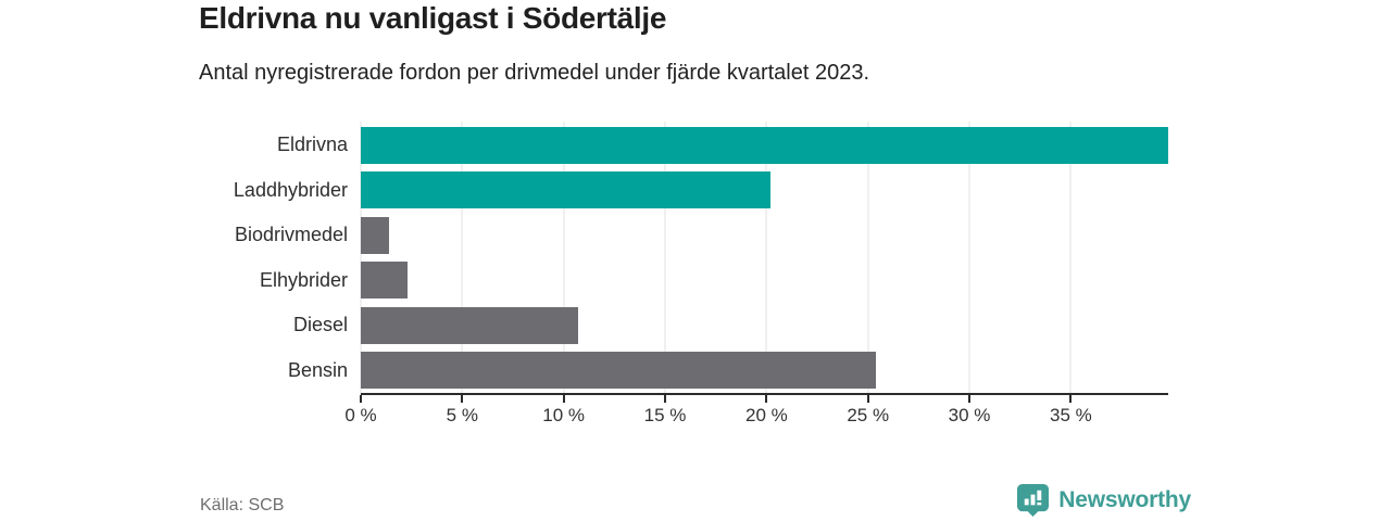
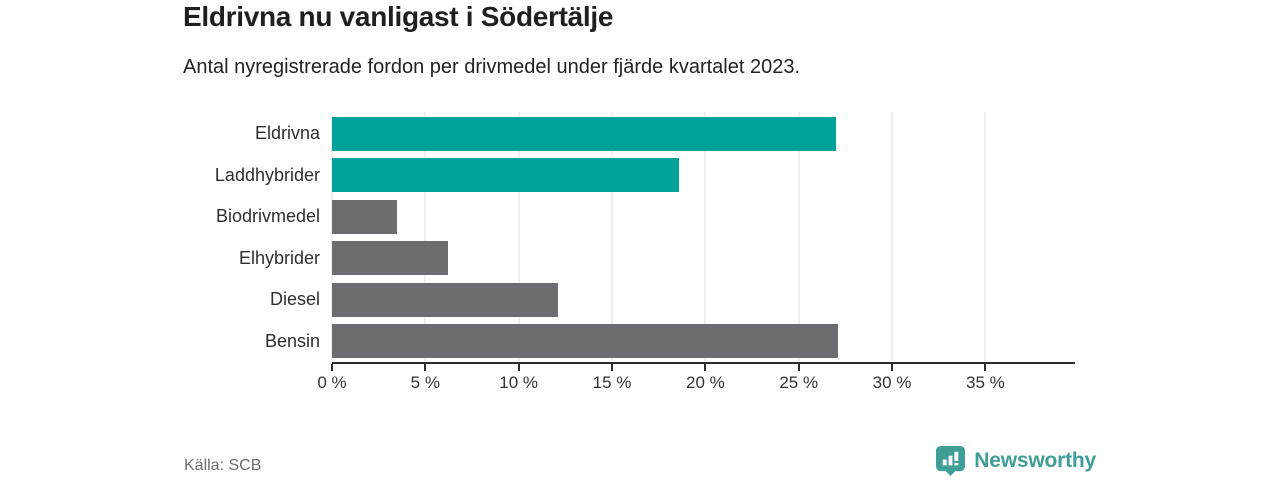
Eldrivna: 39.8% -> 27.0%
Laddhybrider: 20.2% -> 18.6%
Biodrivmedel: 1.4% -> 3.5%
Elhybrider: 2.3% -> 6.2%
Diesel: 10.7% -> 12.1%
Bensin: 25.4% -> 27.1%
